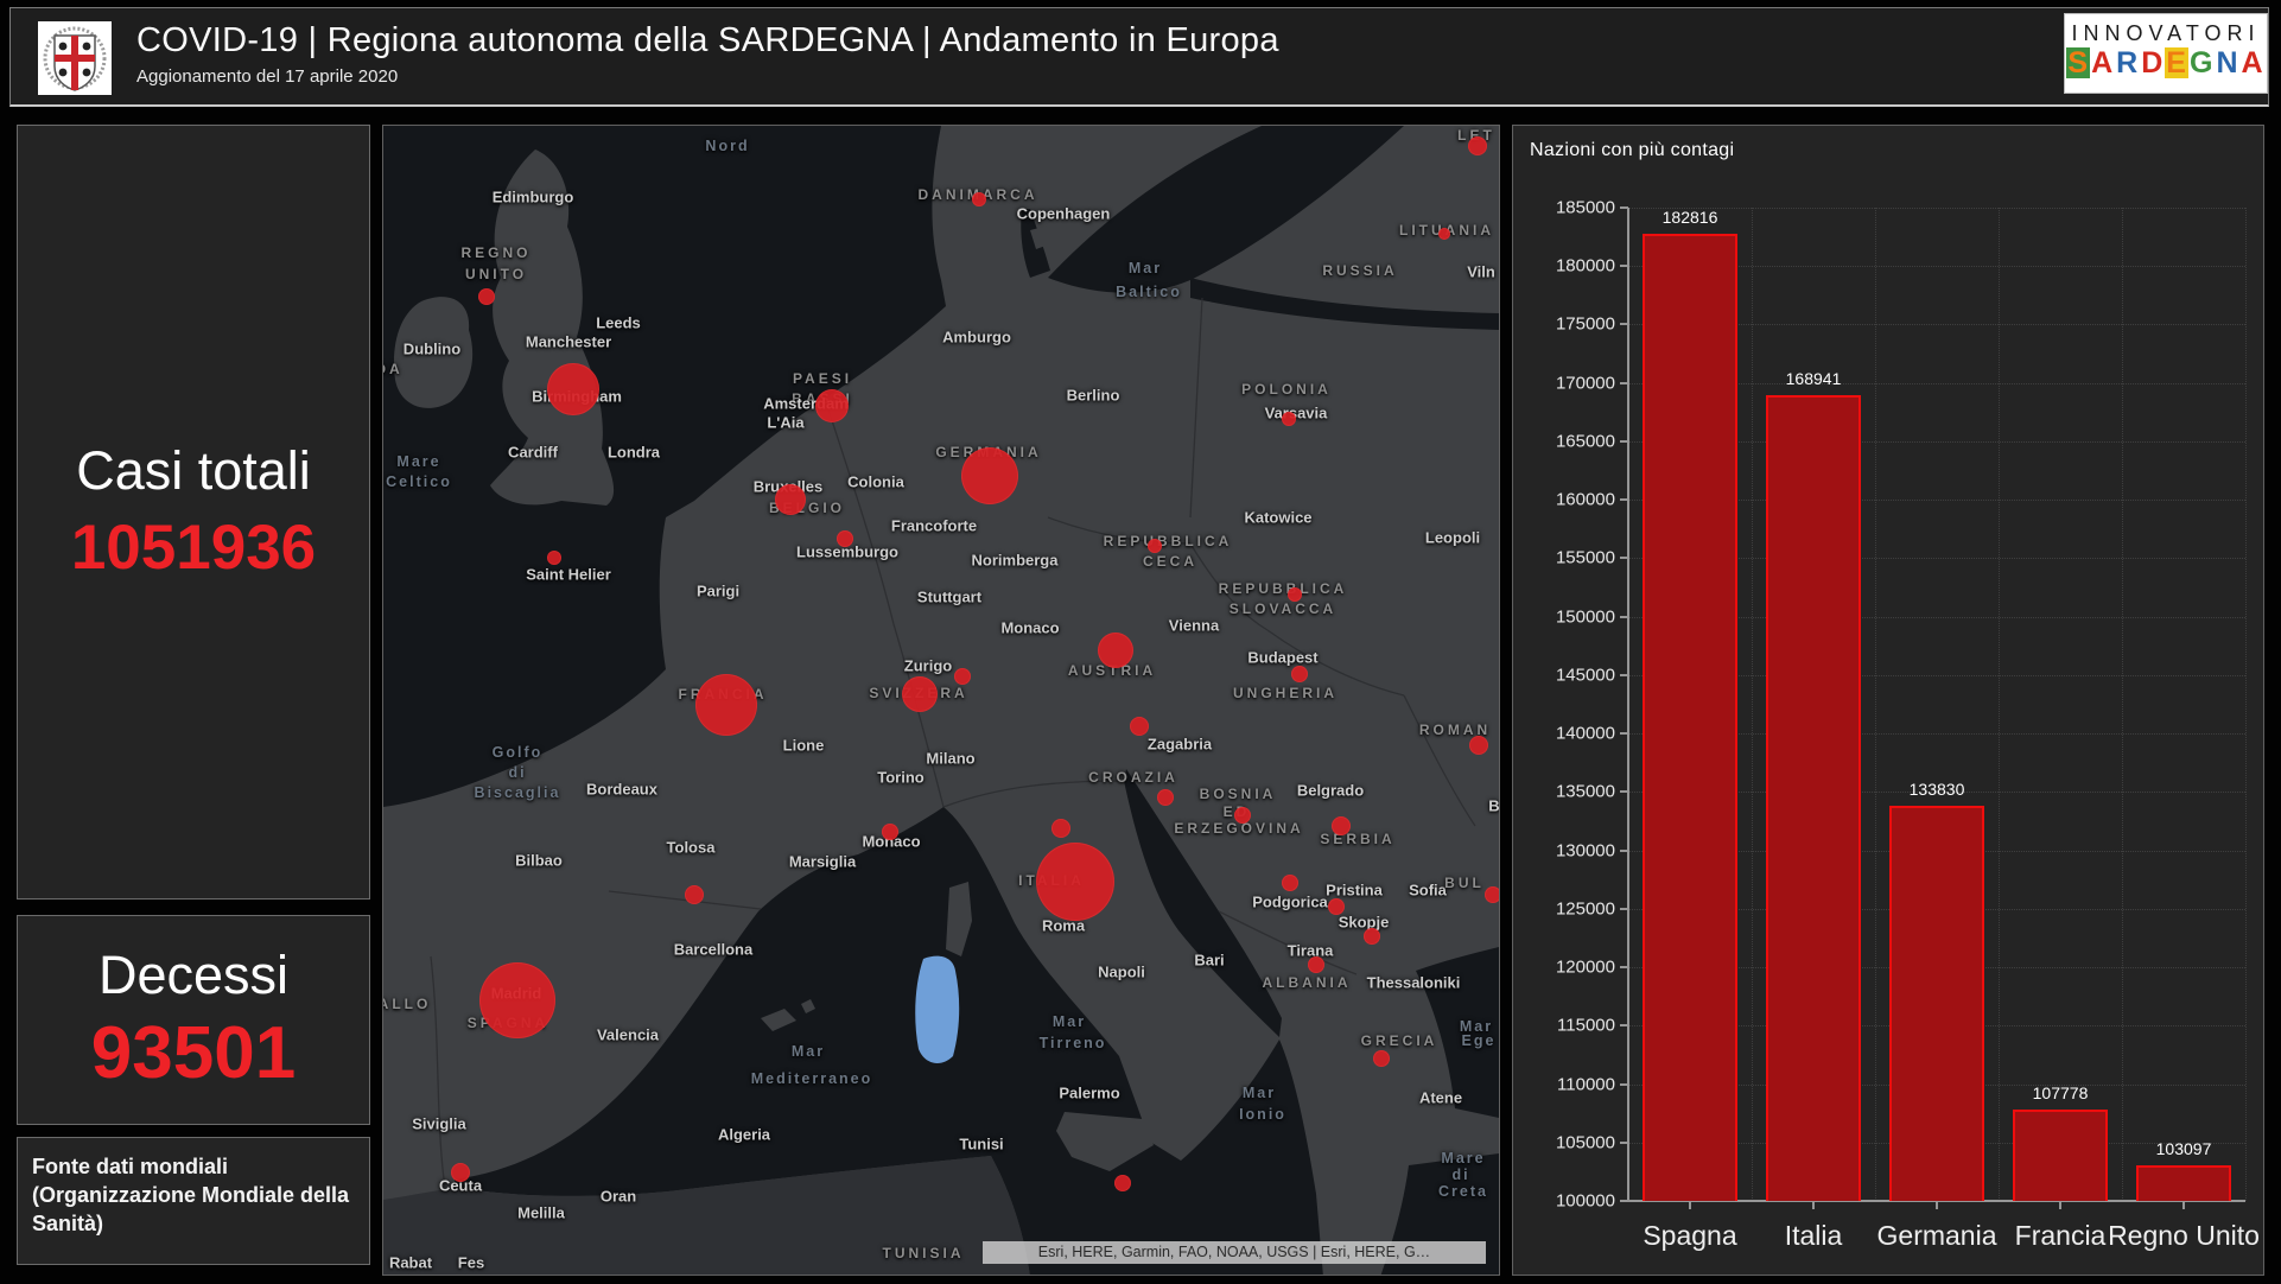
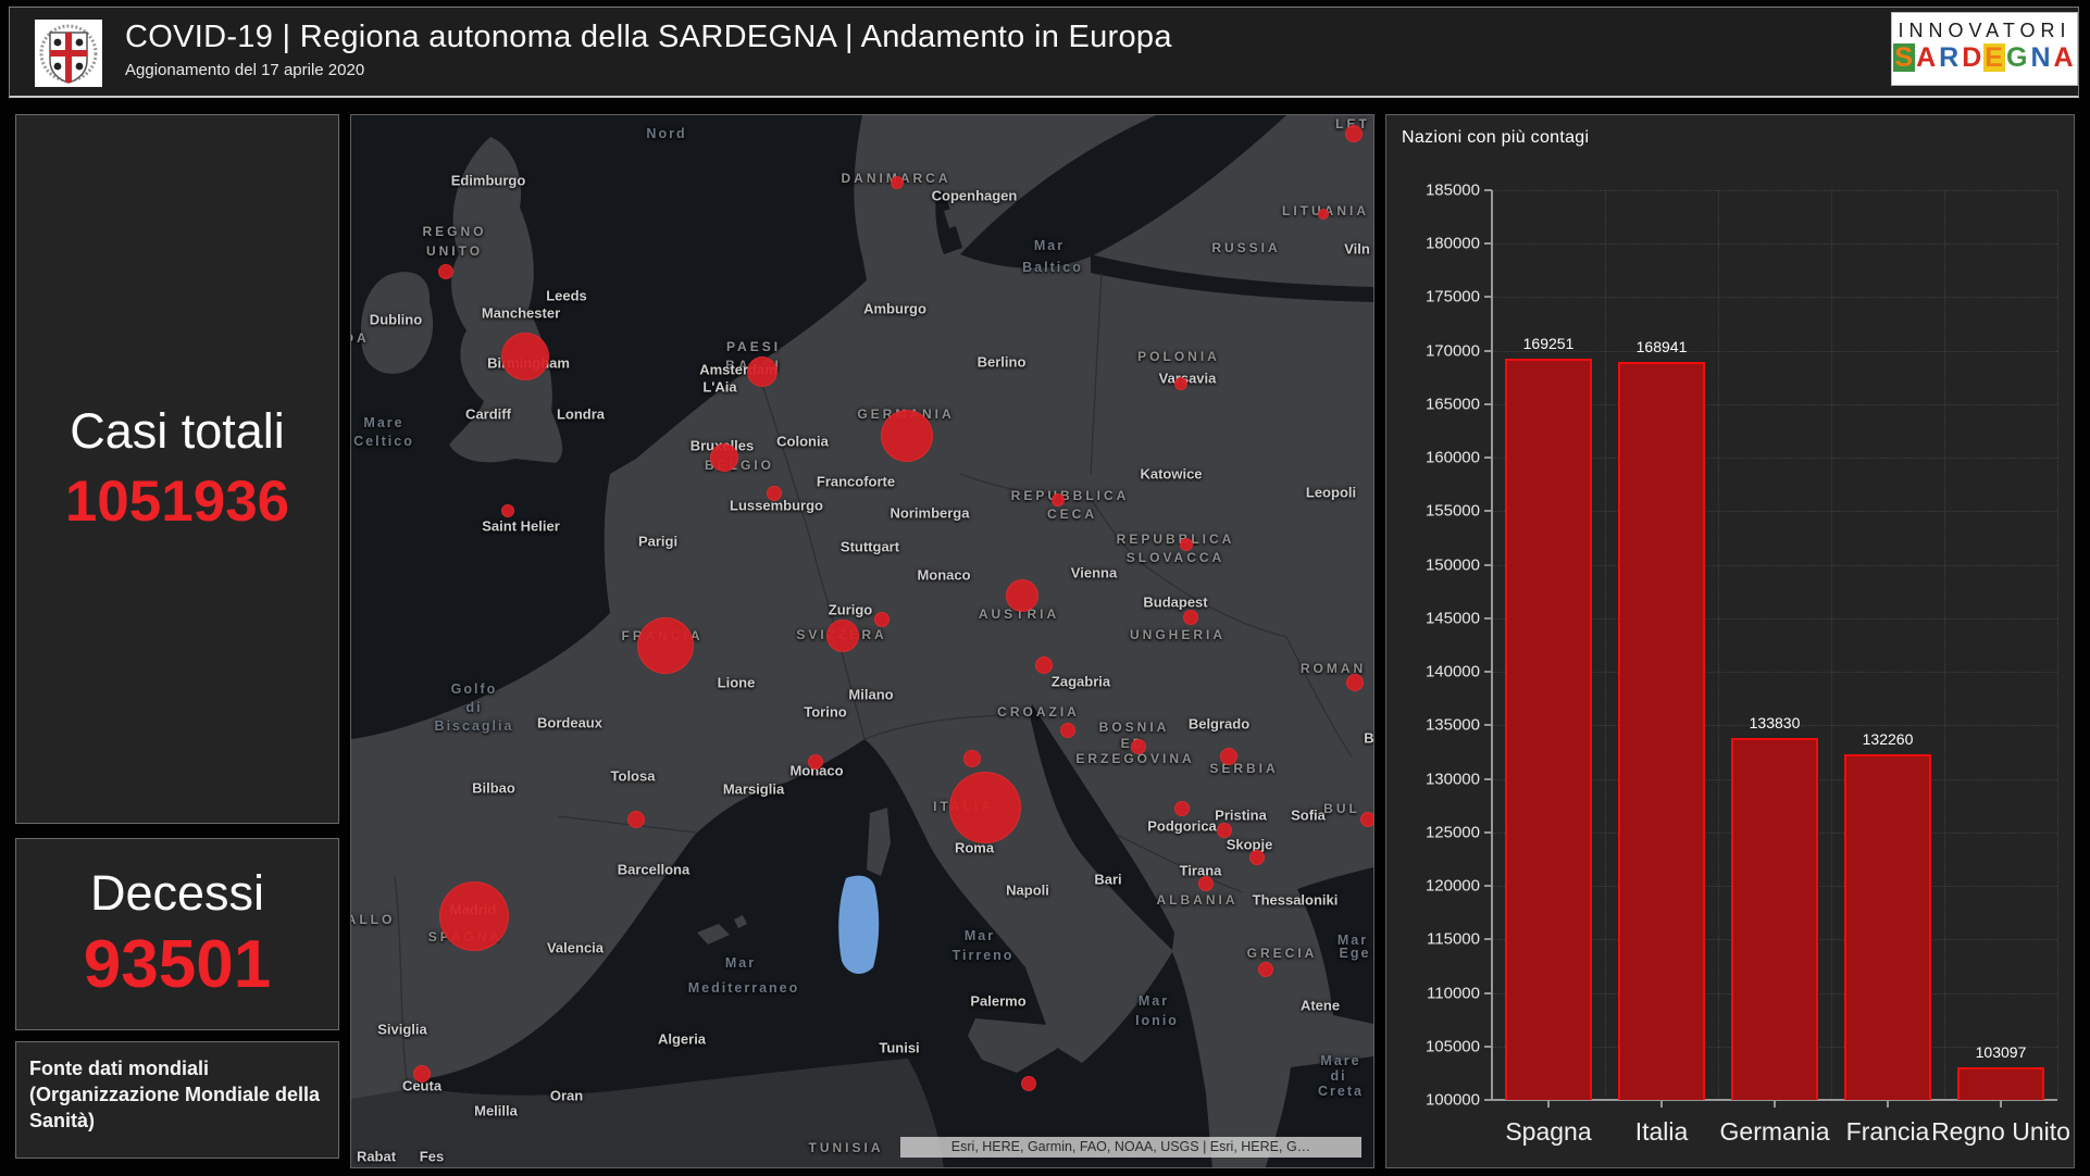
Spagna: 182816 -> 169251
Francia: 107778 -> 132260
